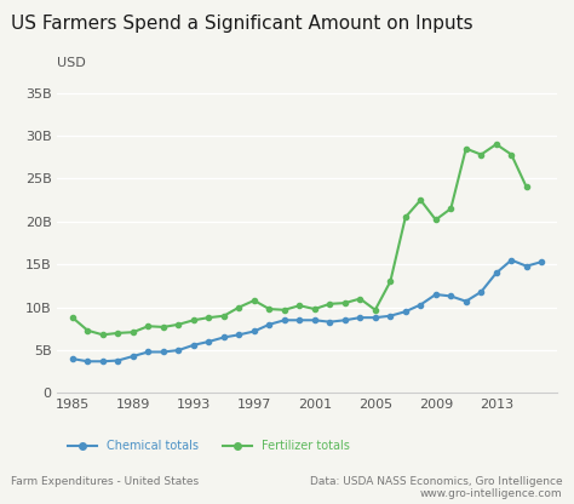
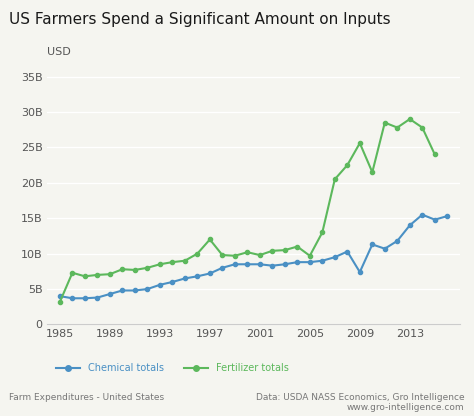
Fertilizer totals/1985: 8.8B -> 3.2B
Fertilizer totals/1997: 10.8B -> 12.0B
Chemical totals/2009: 11.5B -> 7.4B
Fertilizer totals/2009: 20.2B -> 25.6B
